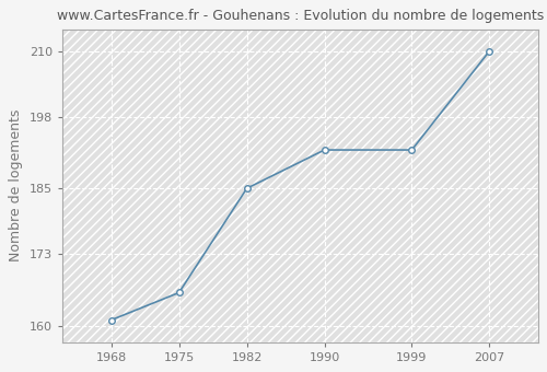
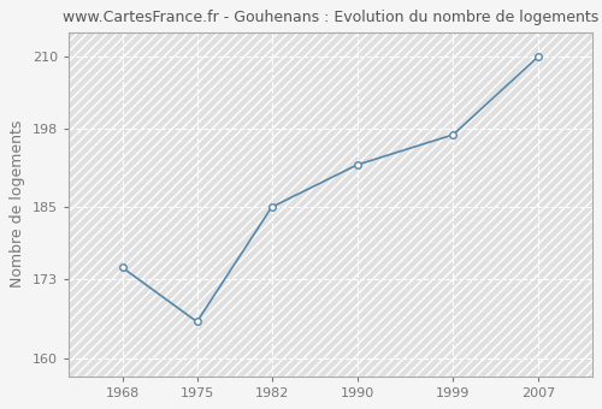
1968: 161 -> 175
1999: 192 -> 197
